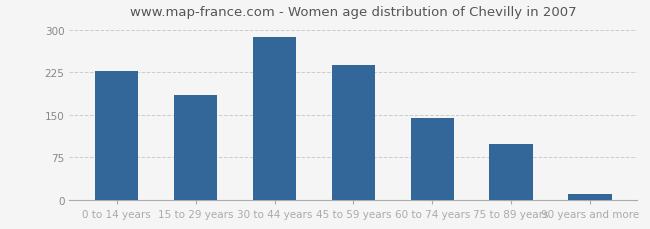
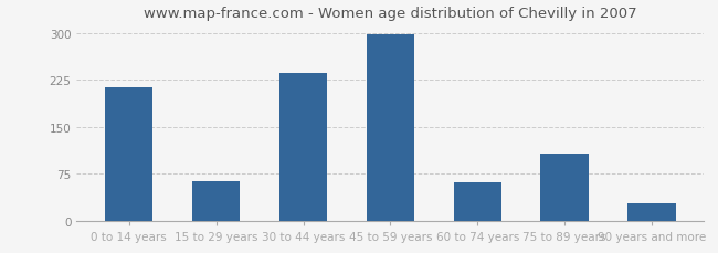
0 to 14 years: 228 -> 214
15 to 29 years: 185 -> 64
30 to 44 years: 287 -> 236
45 to 59 years: 238 -> 298
60 to 74 years: 145 -> 62
75 to 89 years: 98 -> 108
90 years and more: 10 -> 28
